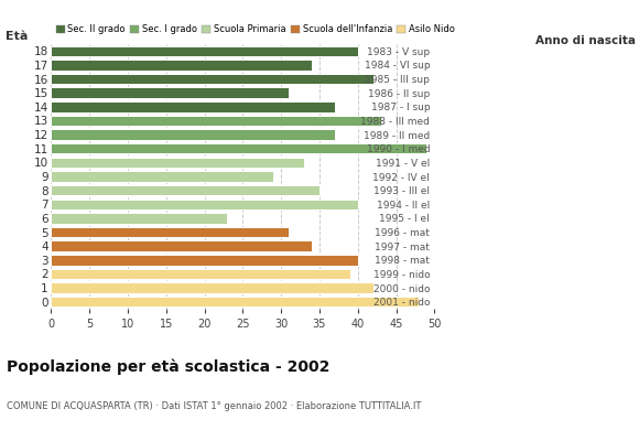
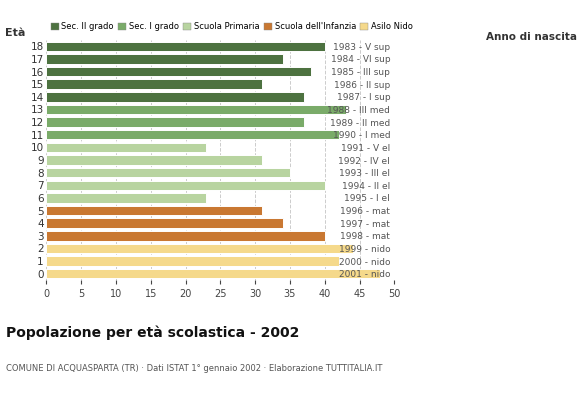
16: 42 -> 38
11: 49 -> 42
10: 33 -> 23
9: 29 -> 31
2: 39 -> 44
